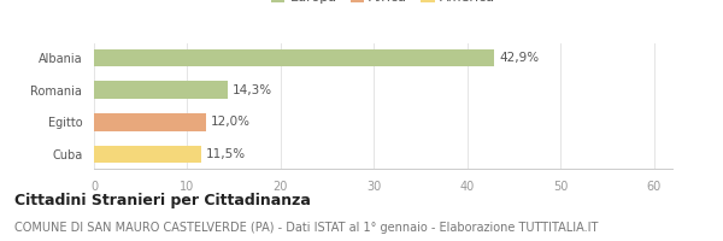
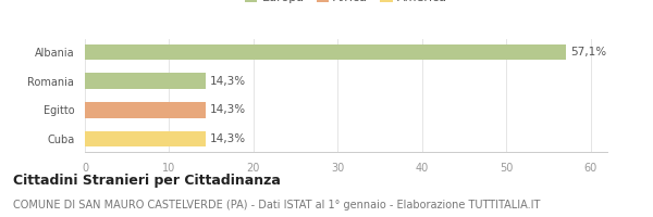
Albania: 42,9% -> 57,1%
Egitto: 12,0% -> 14,3%
Cuba: 11,5% -> 14,3%
